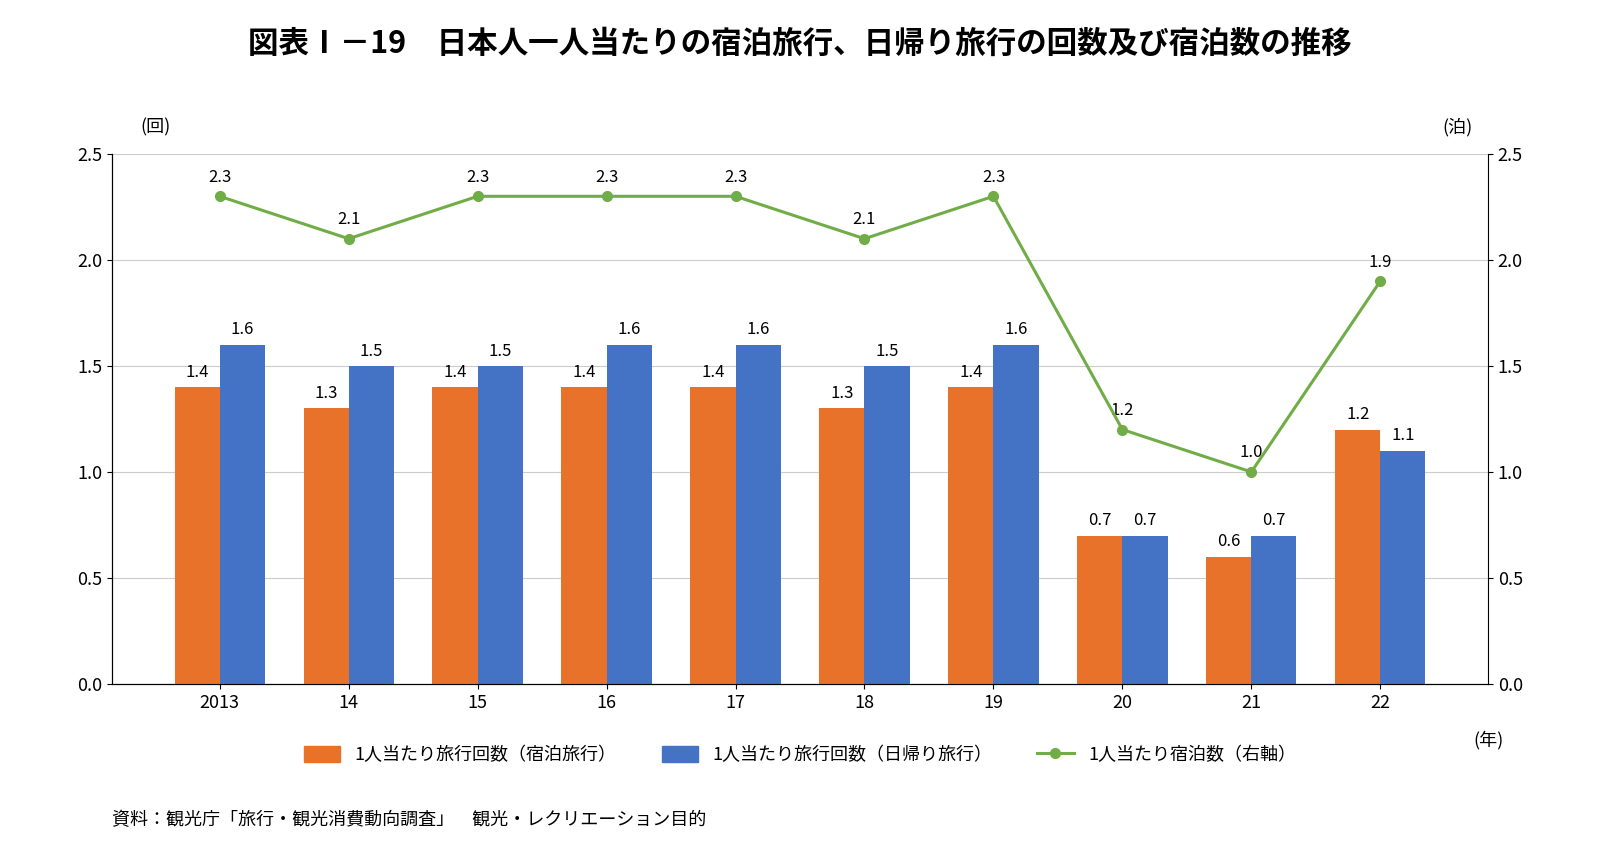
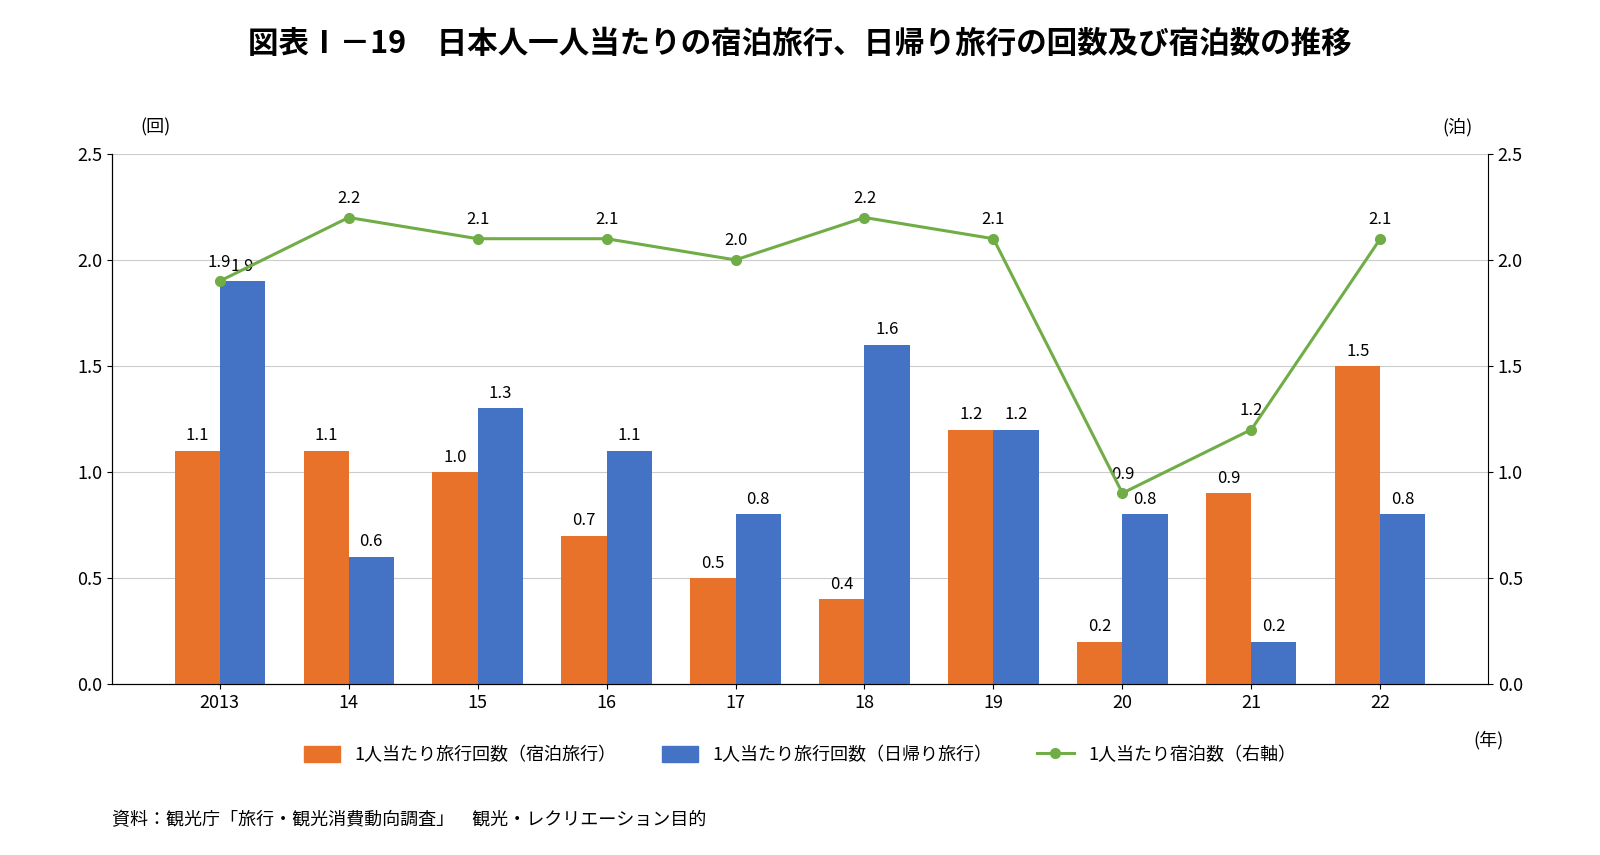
1人当たり旅行回数（宿泊旅行）/2013: 1.4 -> 1.1
1人当たり宿泊数（右軸）/2013: 2.3 -> 1.9
1人当たり旅行回数（日帰り旅行）/2013: 1.6 -> 1.9
1人当たり旅行回数（宿泊旅行）/14: 1.3 -> 1.1
1人当たり宿泊数（右軸）/14: 2.1 -> 2.2
1人当たり旅行回数（日帰り旅行）/14: 1.5 -> 0.6
1人当たり旅行回数（宿泊旅行）/15: 1.4 -> 1.0
1人当たり宿泊数（右軸）/15: 2.3 -> 2.1
1人当たり旅行回数（日帰り旅行）/15: 1.5 -> 1.3
1人当たり旅行回数（宿泊旅行）/16: 1.4 -> 0.7
1人当たり宿泊数（右軸）/16: 2.3 -> 2.1
1人当たり旅行回数（日帰り旅行）/16: 1.6 -> 1.1
1人当たり旅行回数（宿泊旅行）/17: 1.4 -> 0.5
1人当たり宿泊数（右軸）/17: 2.3 -> 2.0
1人当たり旅行回数（日帰り旅行）/17: 1.6 -> 0.8
1人当たり旅行回数（宿泊旅行）/18: 1.3 -> 0.4
1人当たり宿泊数（右軸）/18: 2.1 -> 2.2
1人当たり旅行回数（日帰り旅行）/18: 1.5 -> 1.6
1人当たり旅行回数（宿泊旅行）/19: 1.4 -> 1.2
1人当たり宿泊数（右軸）/19: 2.3 -> 2.1
1人当たり旅行回数（日帰り旅行）/19: 1.6 -> 1.2
1人当たり旅行回数（宿泊旅行）/20: 0.7 -> 0.2
1人当たり宿泊数（右軸）/20: 1.2 -> 0.9
1人当たり旅行回数（日帰り旅行）/20: 0.7 -> 0.8
1人当たり旅行回数（宿泊旅行）/21: 0.6 -> 0.9
1人当たり宿泊数（右軸）/21: 1.0 -> 1.2
1人当たり旅行回数（日帰り旅行）/21: 0.7 -> 0.2
1人当たり旅行回数（宿泊旅行）/22: 1.2 -> 1.5
1人当たり宿泊数（右軸）/22: 1.9 -> 2.1
1人当たり旅行回数（日帰り旅行）/22: 1.1 -> 0.8
